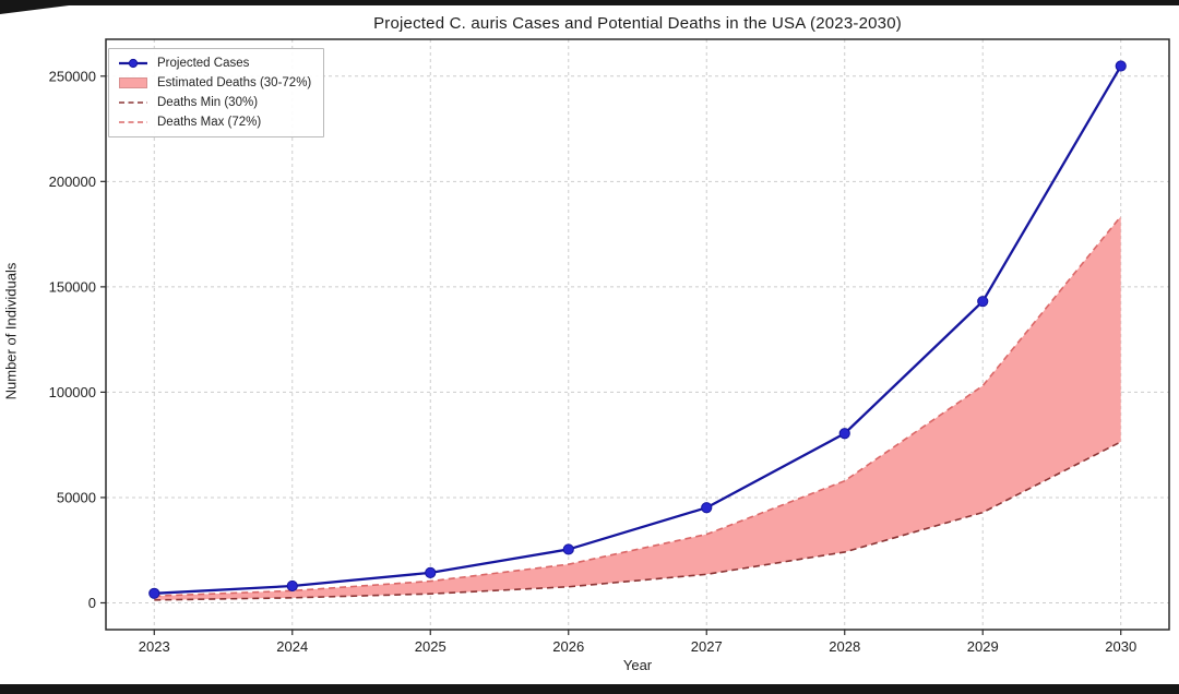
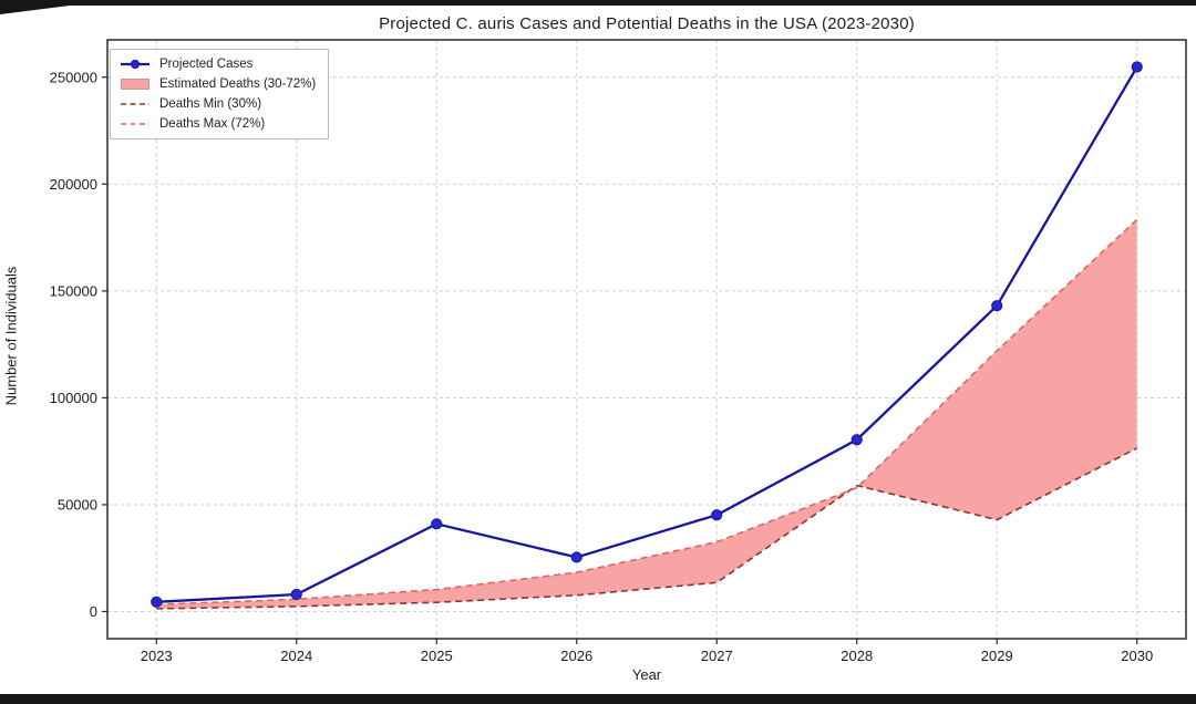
Projected Cases/2025: 14000 -> 41000
Deaths Min (30%)/2028: 24000 -> 59000
Deaths Max (72%)/2029: 103000 -> 122000
